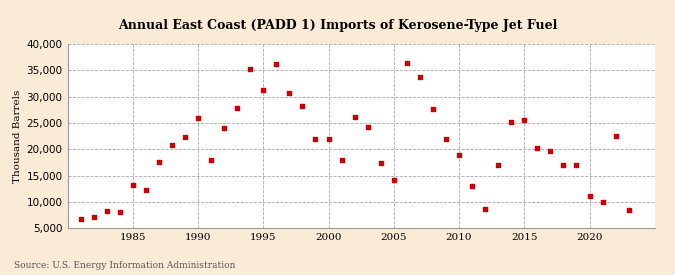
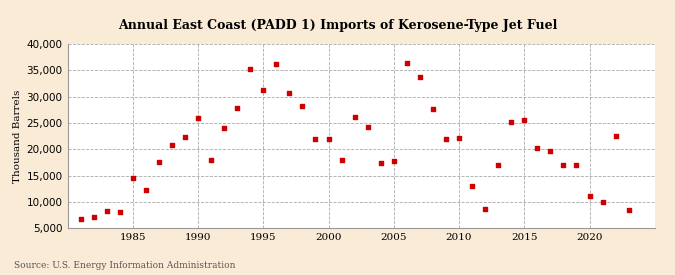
1985: 13,200 -> 14,500
2005: 14,200 -> 17,700
2010: 19,000 -> 22,100
